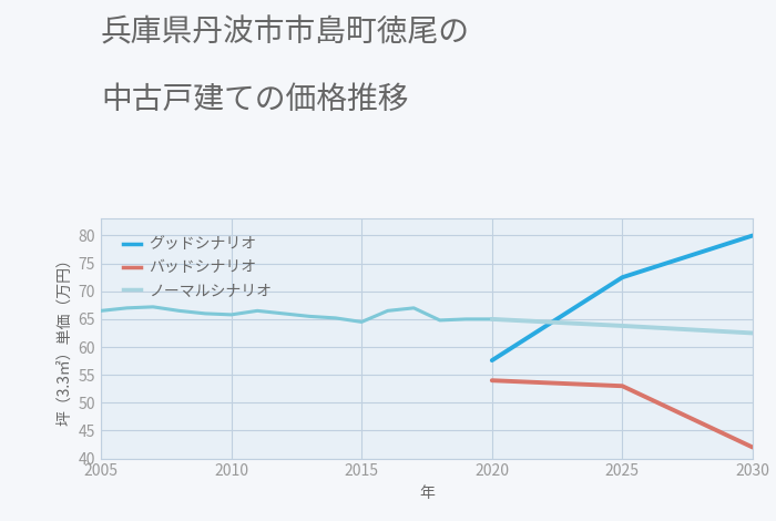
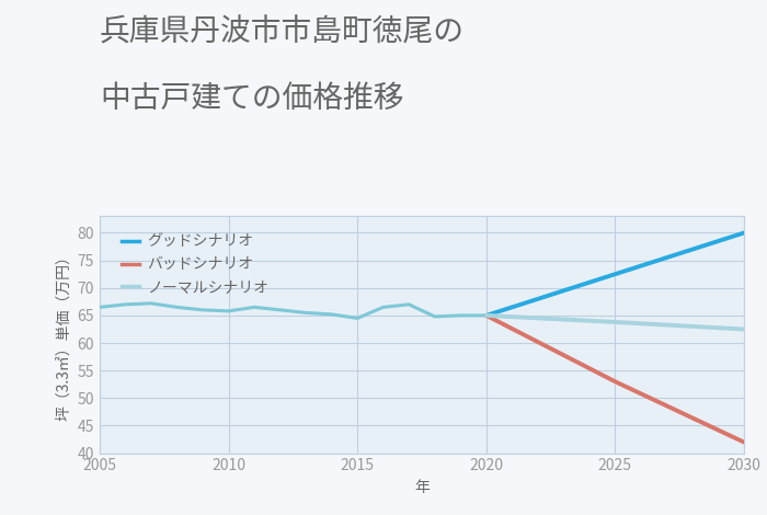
グッドシナリオ/2020: 57.6 -> 65.0
バッドシナリオ/2020: 54 -> 65
